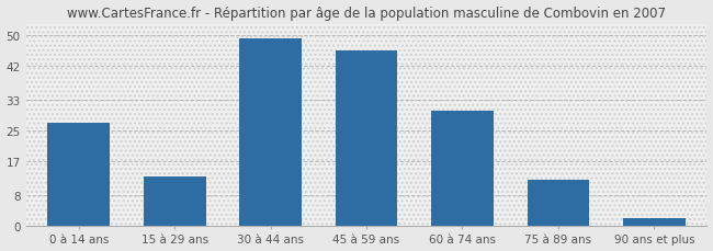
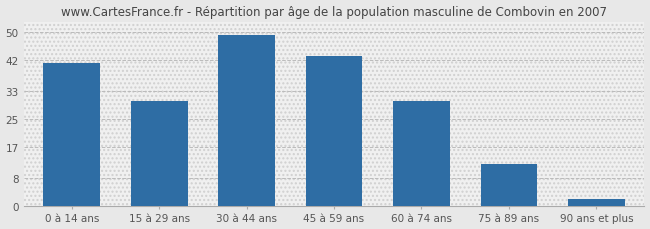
0 à 14 ans: 27 -> 41
15 à 29 ans: 13 -> 30
45 à 59 ans: 46 -> 43
